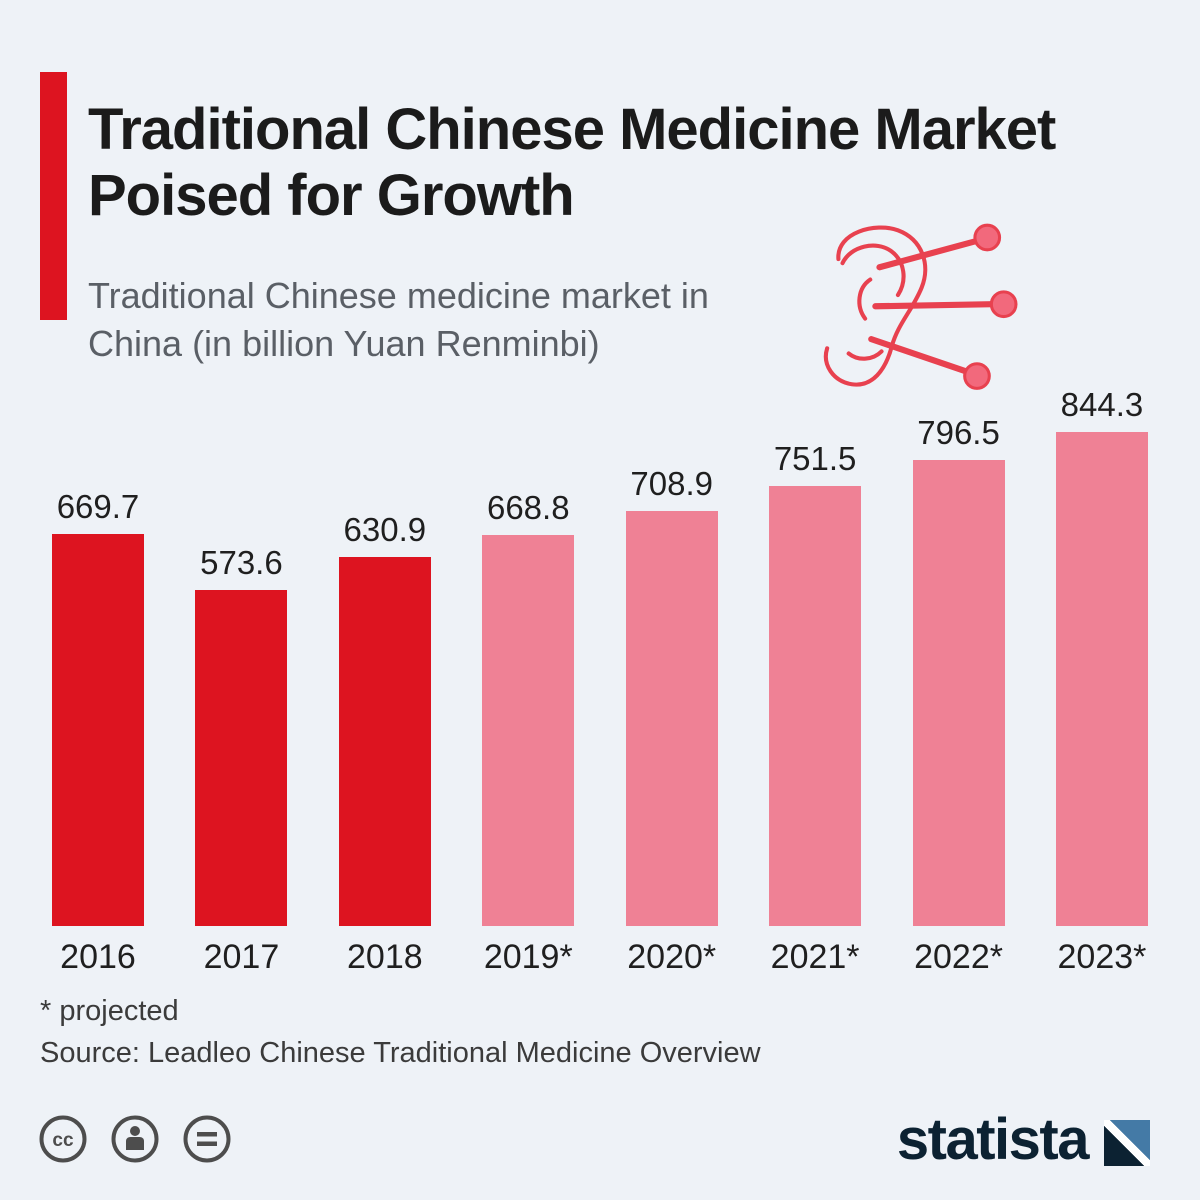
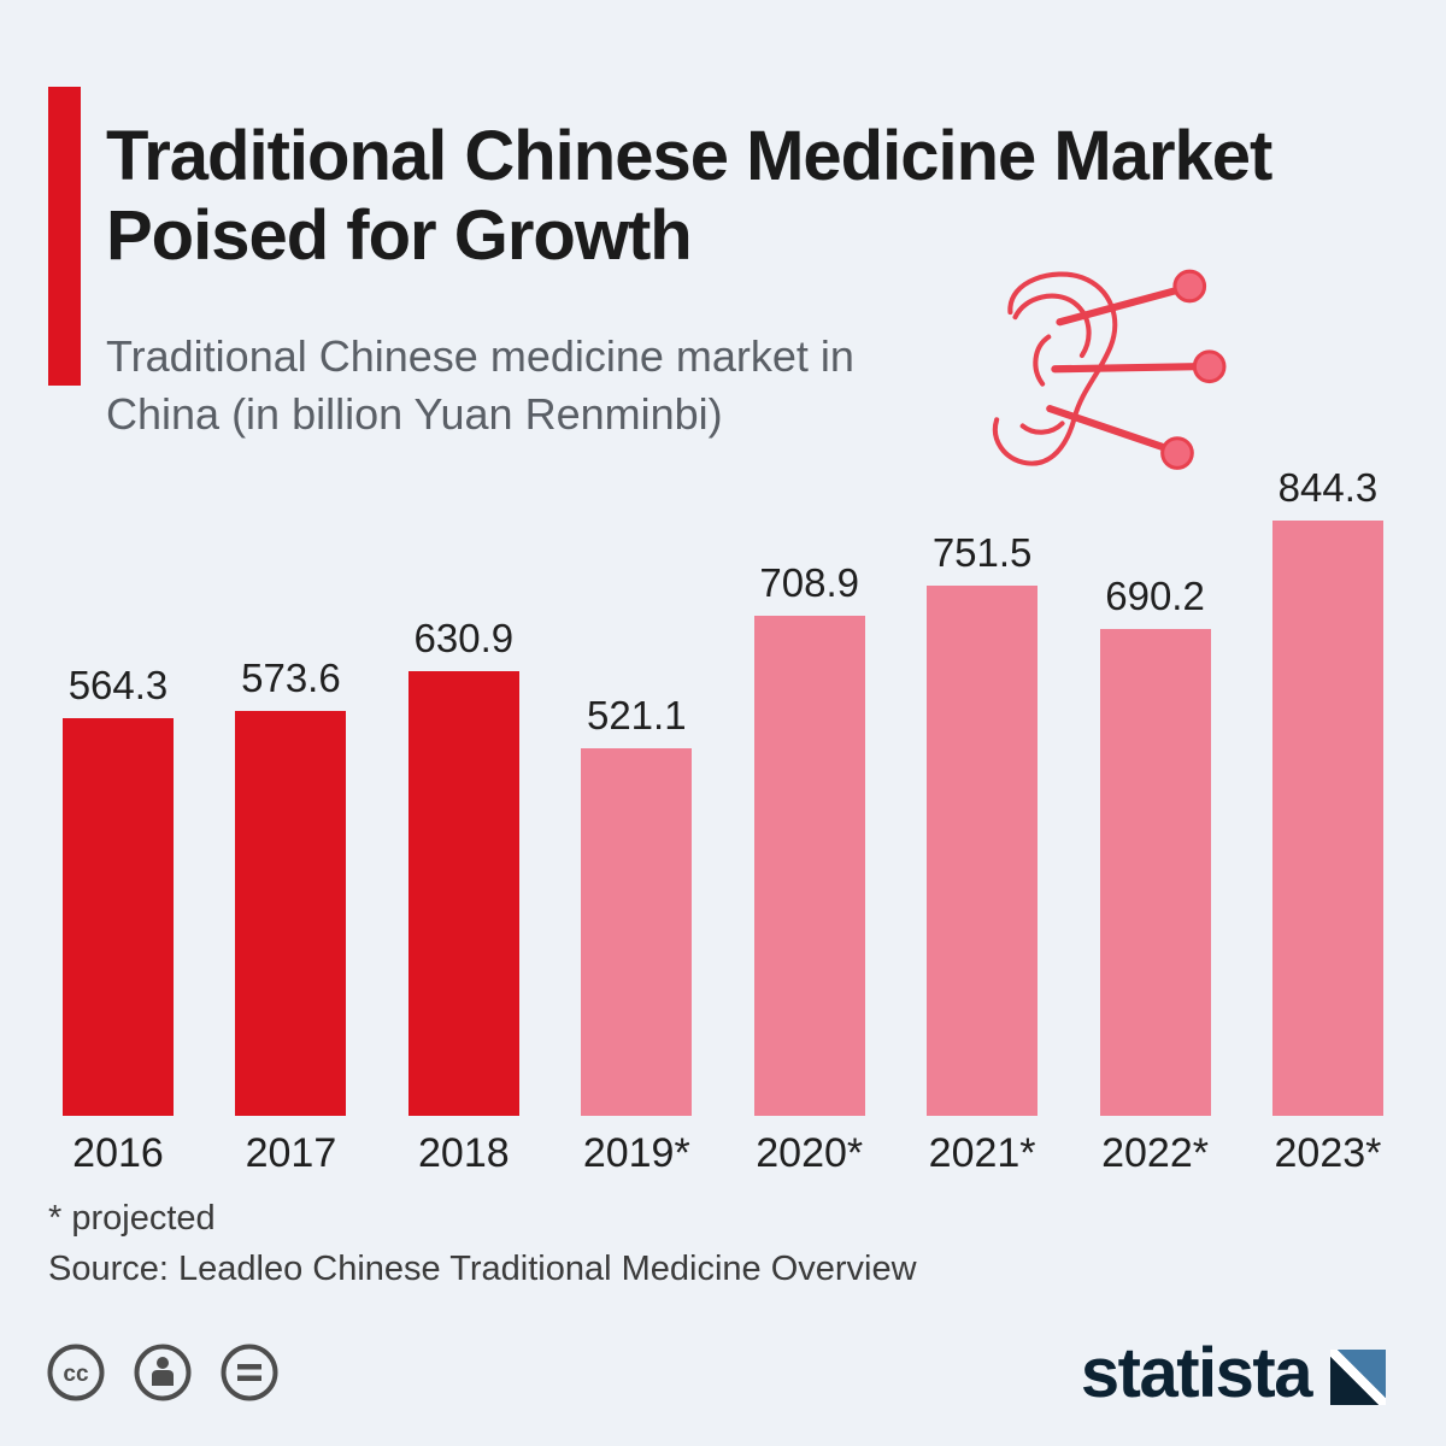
2016: 669.7 -> 564.3
2019*: 668.8 -> 521.1
2022*: 796.5 -> 690.2
